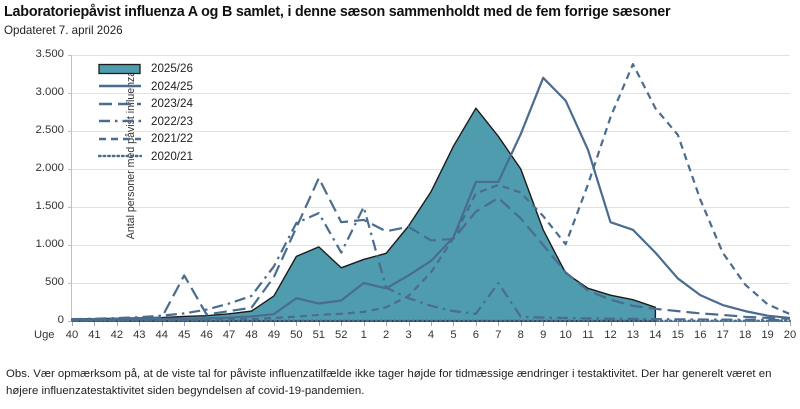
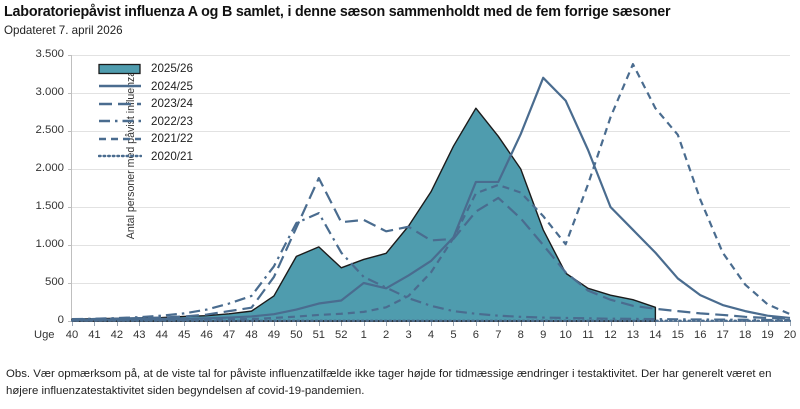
2023/24/45: 600 -> 100
2024/25/50: 300 -> 200
2022/23/1: 1500 -> 600
2022/23/7: 500 -> 100
2024/25/12: 1300 -> 1500
